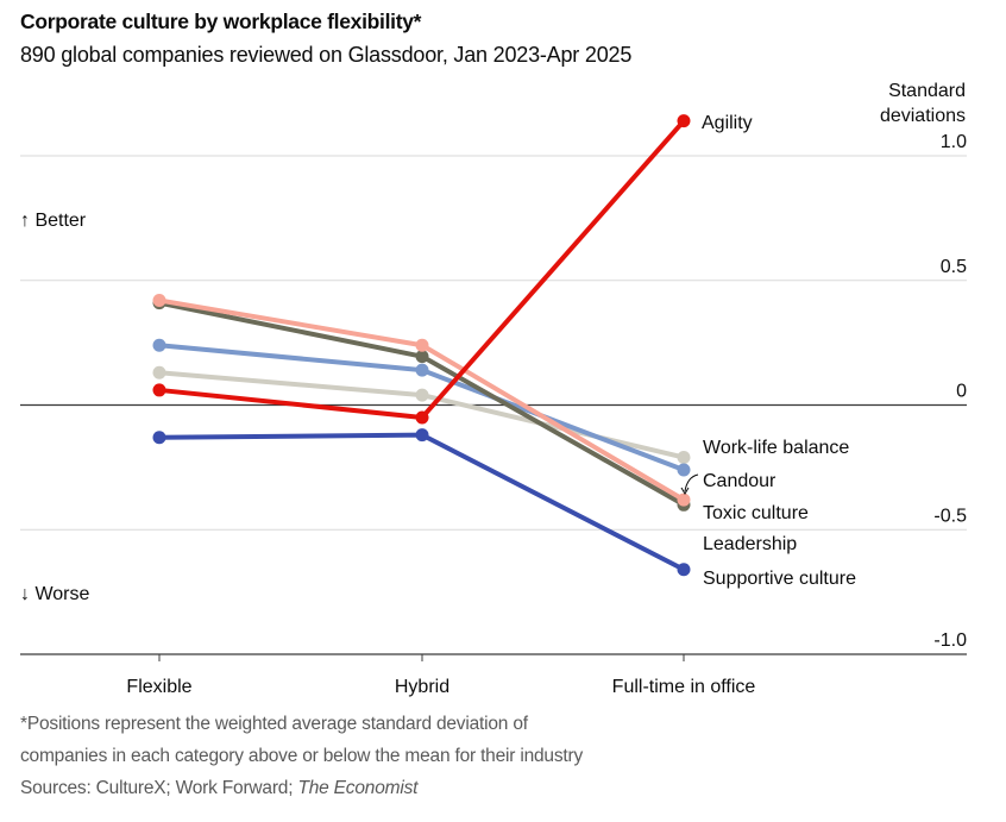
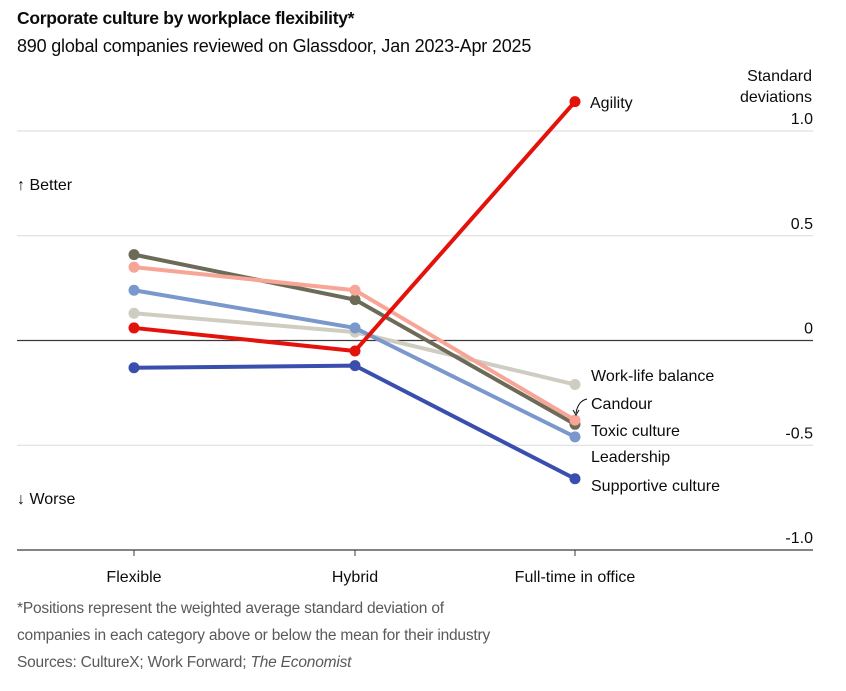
Candour/Flexible: 0.42 -> 0.35
Leadership/Hybrid: 0.14 -> 0.06
Leadership/Full-time in office: -0.26 -> -0.46
